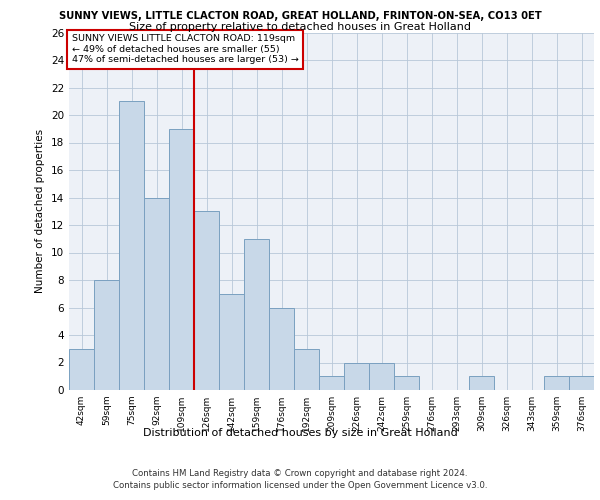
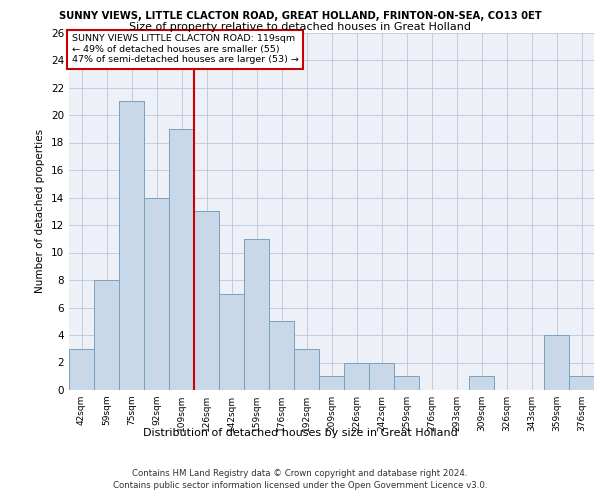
176sqm: 6 -> 5
359sqm: 1 -> 4
